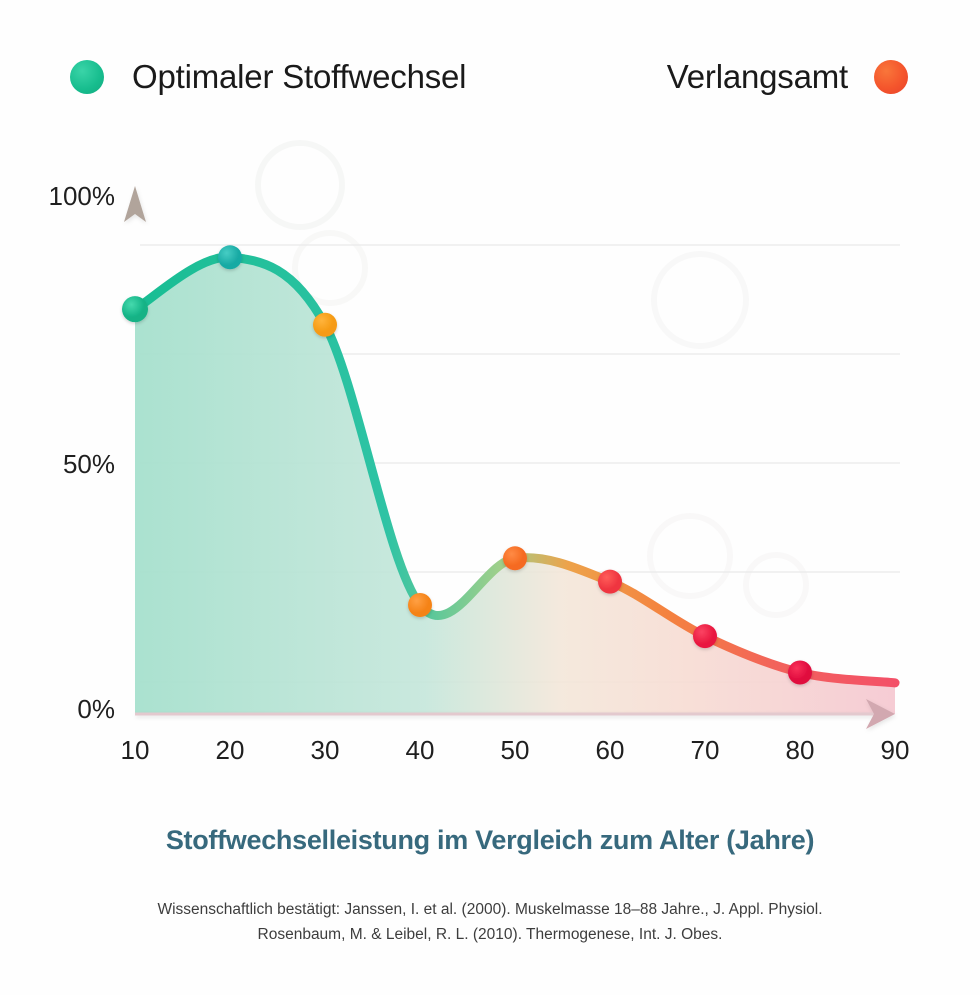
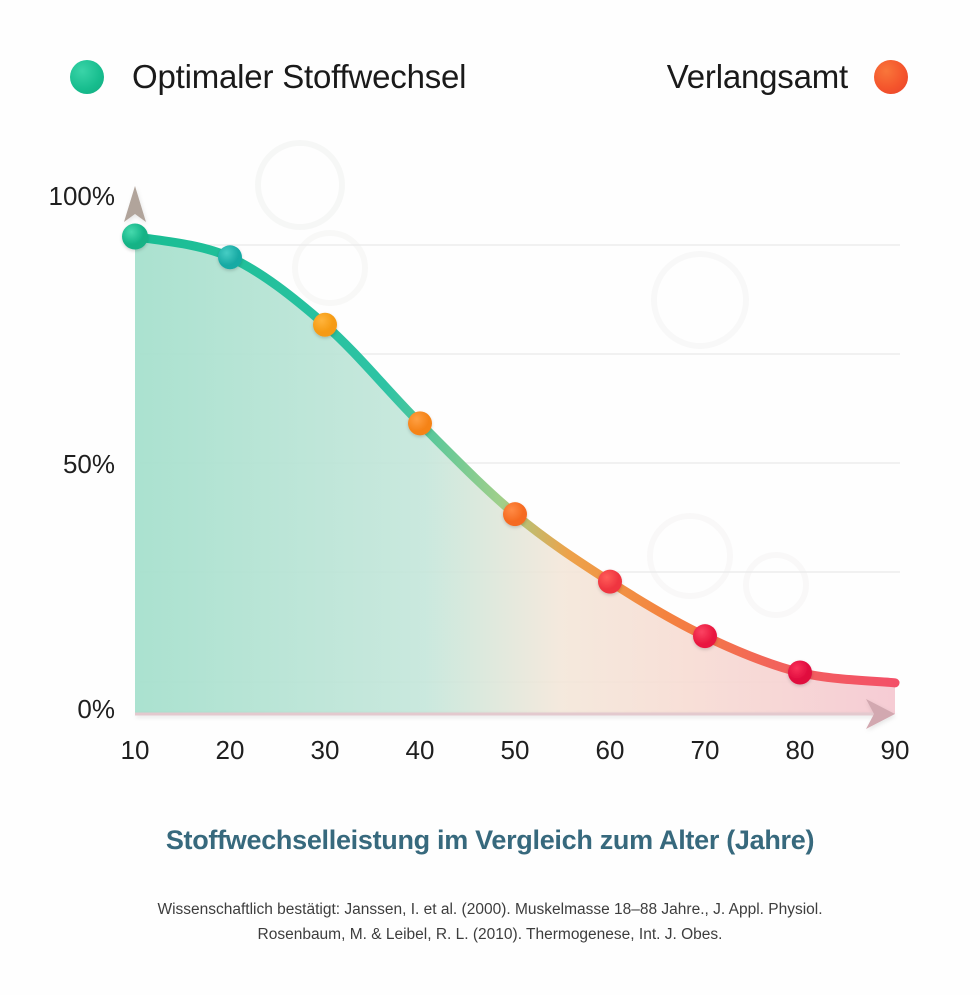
10: 78% -> 92%
40: 21% -> 56%
50: 30% -> 38%
